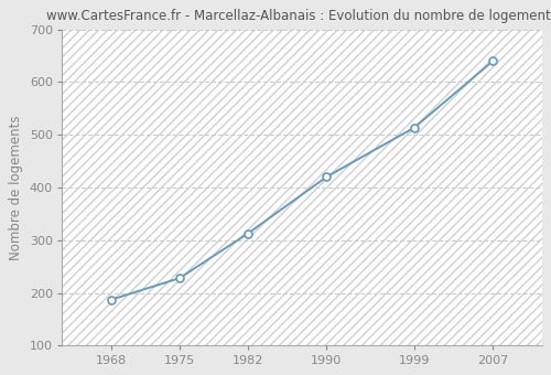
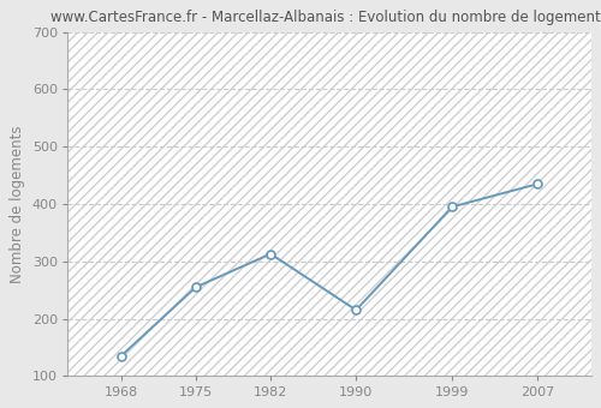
1968: 187 -> 135
1975: 228 -> 255
1990: 420 -> 215
1999: 514 -> 395
2007: 640 -> 435
